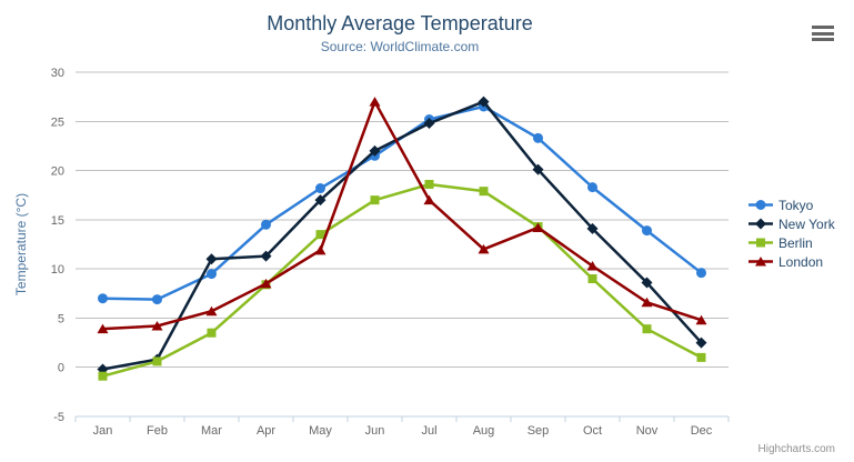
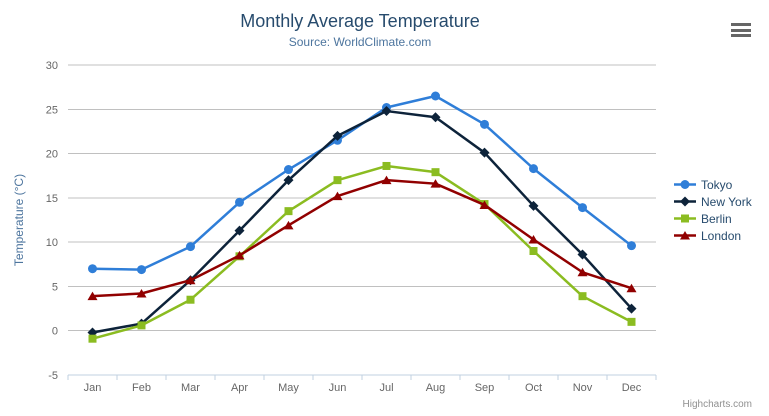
New York/Mar: 11 -> 6
London/Jun: 27 -> 15
New York/Aug: 27 -> 24
London/Aug: 12 -> 17
